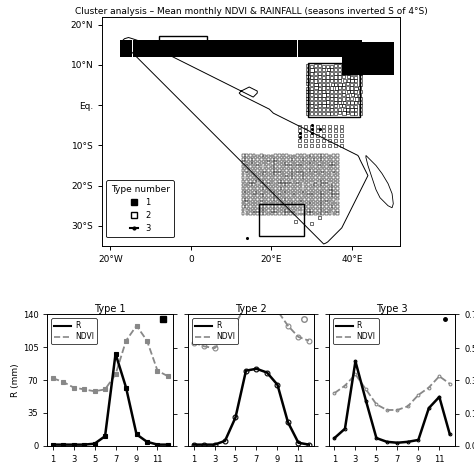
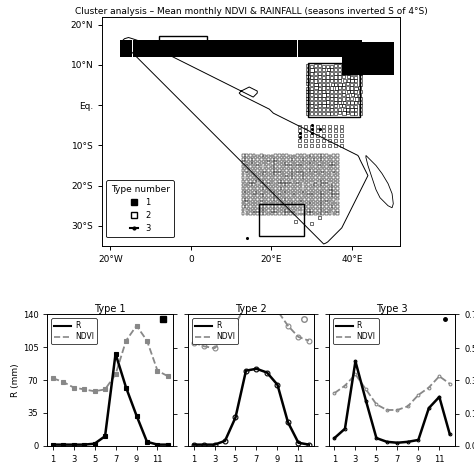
Type 1/R/9: 12 -> 32
